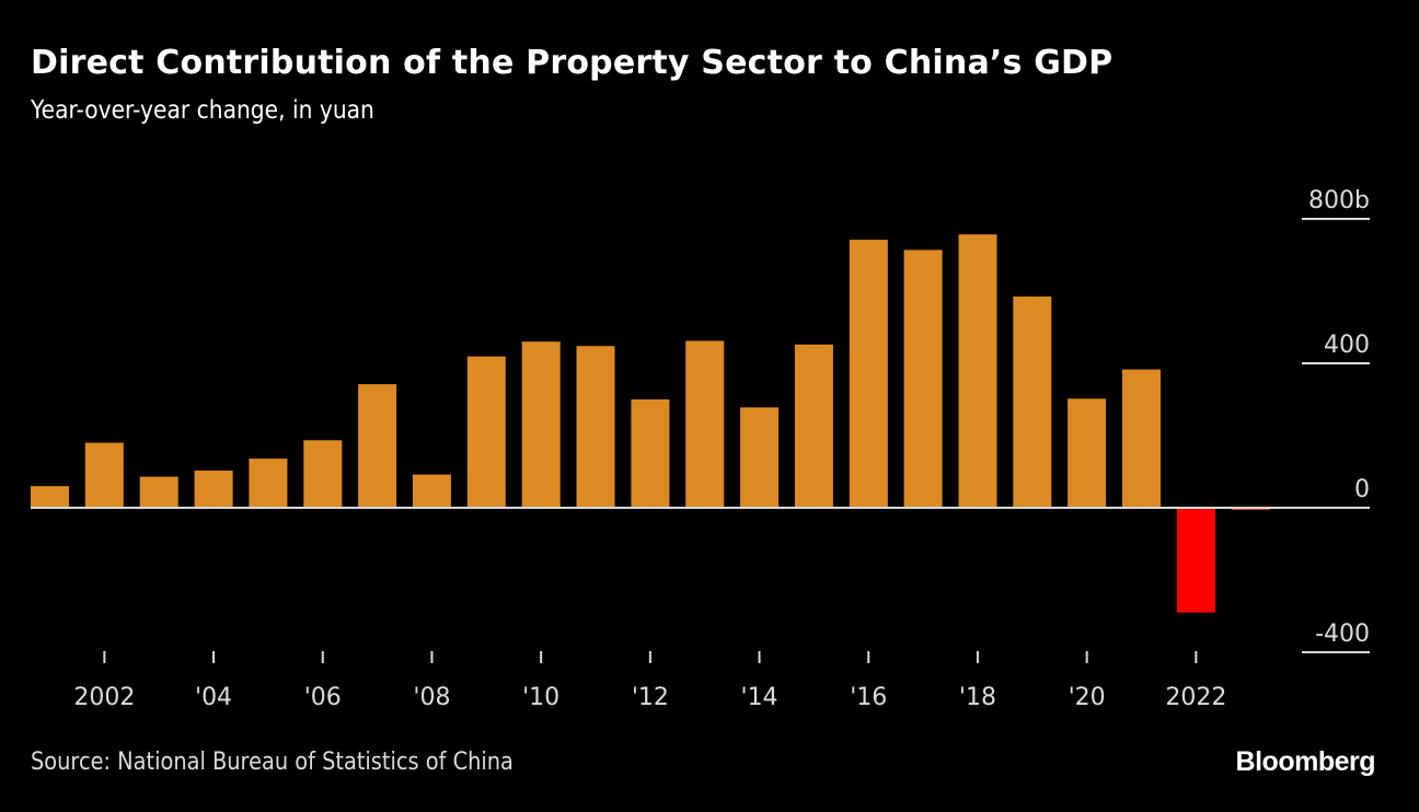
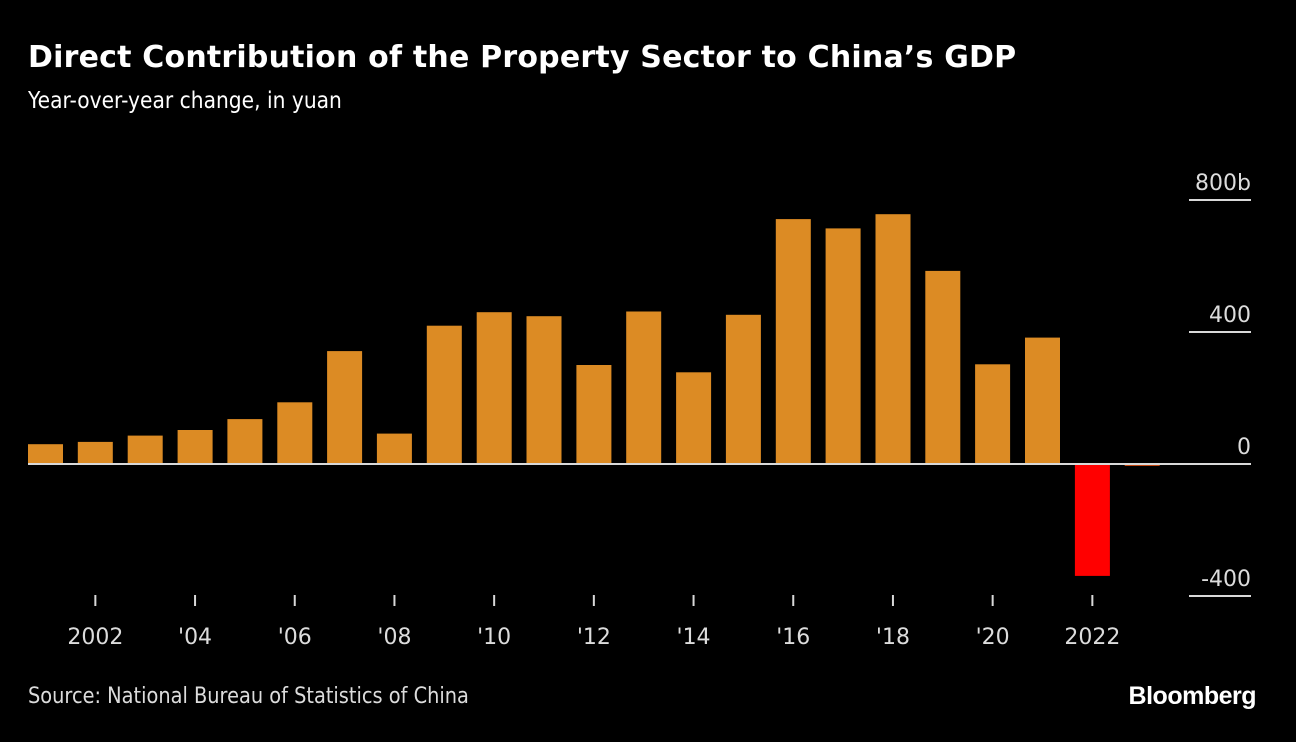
2002: 180b -> 70b
2022: -290b -> -340b
